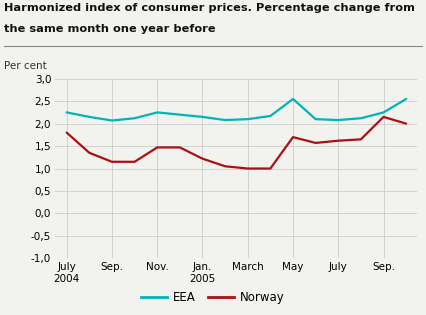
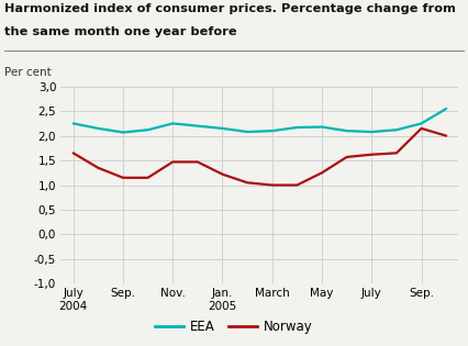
Norway/July 2004: 1,80 -> 1,65
EEA/May: 2,55 -> 2,18
Norway/May: 1,70 -> 1,25
